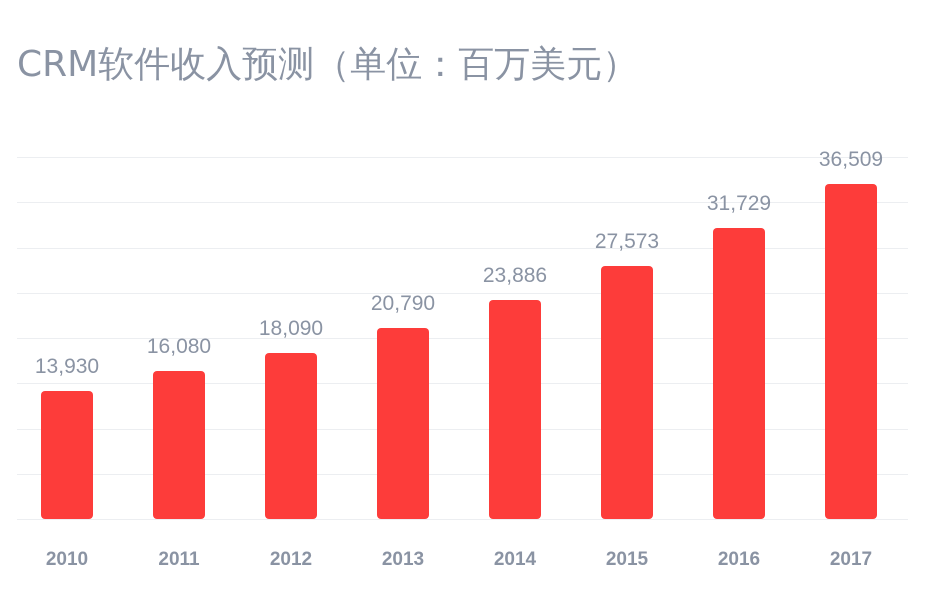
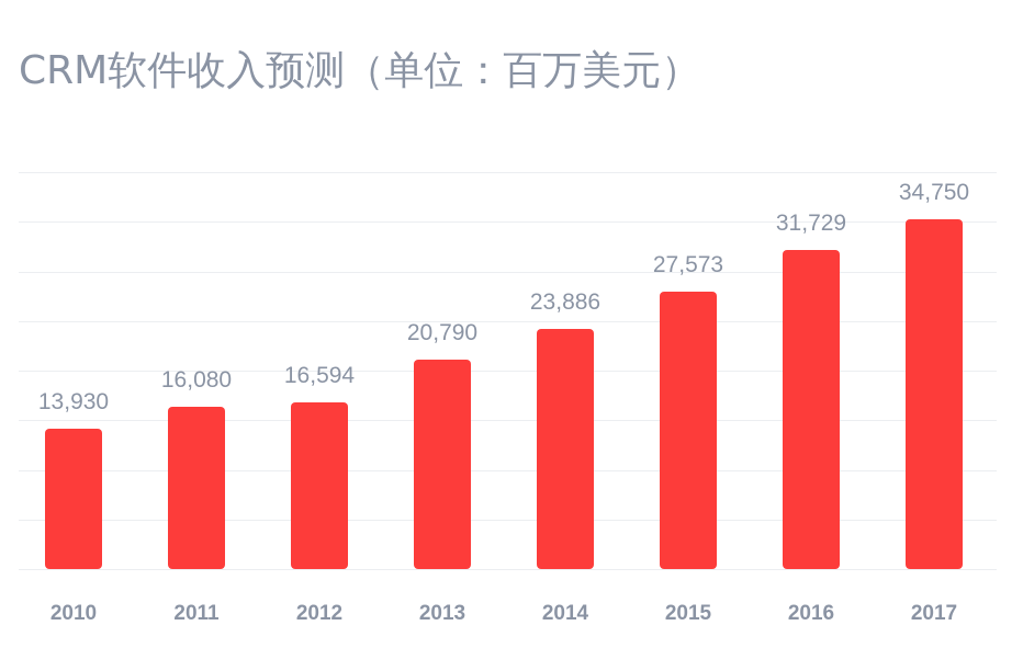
2012: 18,090 -> 16,594
2017: 36,509 -> 34,750
